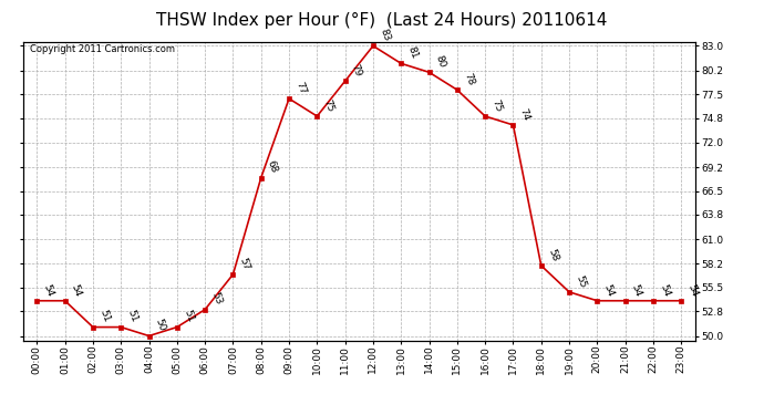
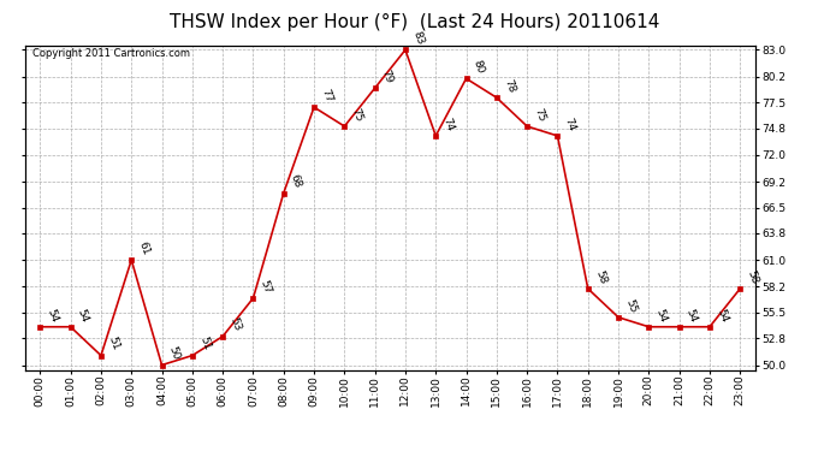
03:00: 51 -> 61
13:00: 81 -> 74
23:00: 54 -> 58
